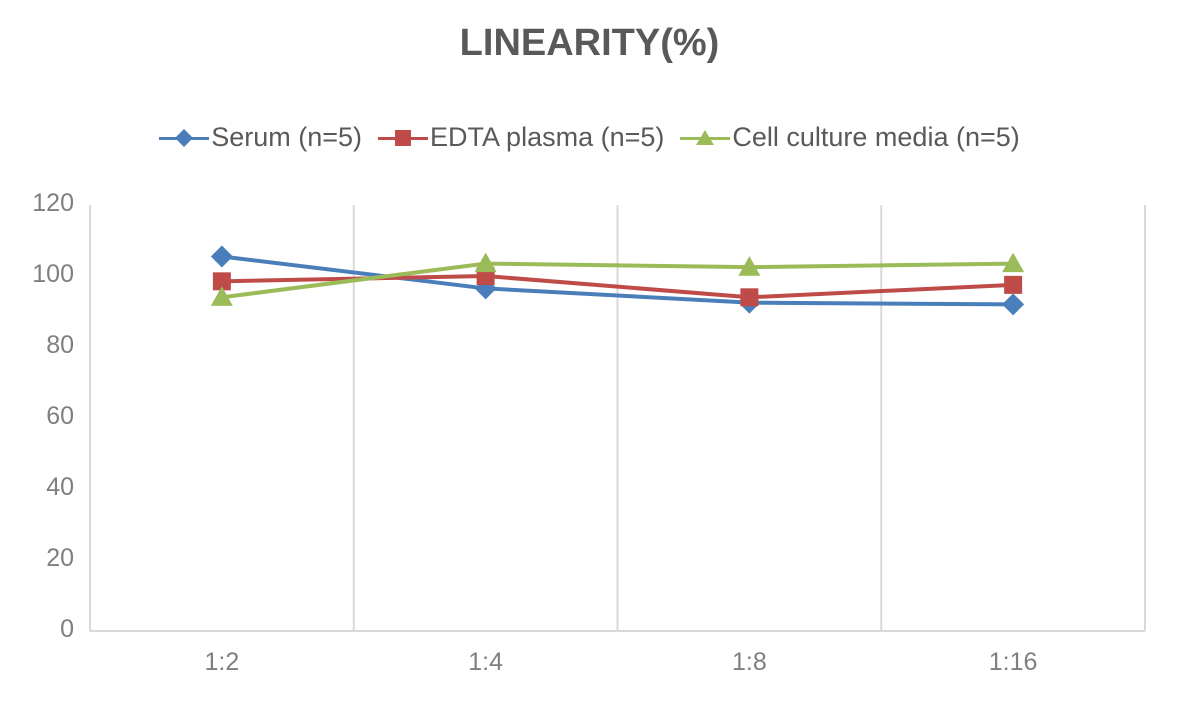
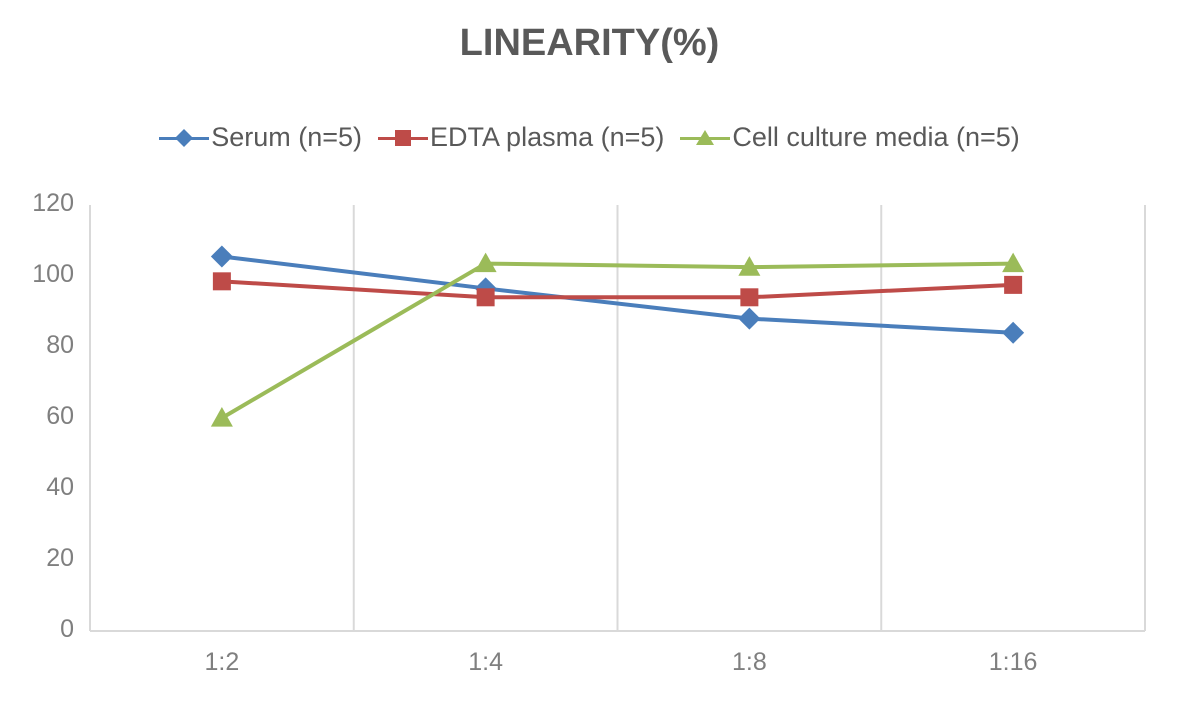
Cell culture media (n=5)/1:2: 94 -> 60
EDTA plasma (n=5)/1:4: 100 -> 94
Serum (n=5)/1:8: 92 -> 88
Serum (n=5)/1:16: 92 -> 84
